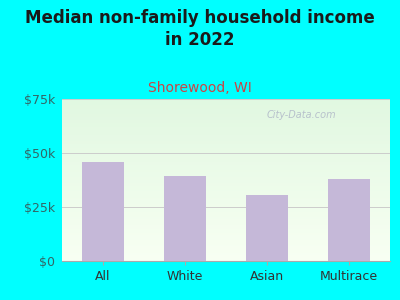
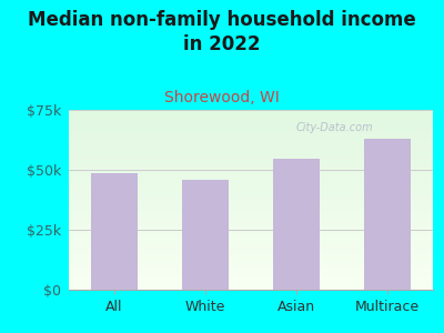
All: $46.0k -> $48.5k
White: $39.5k -> $46.0k
Asian: $30.5k -> $54.5k
Multirace: $38.0k -> $63.0k
